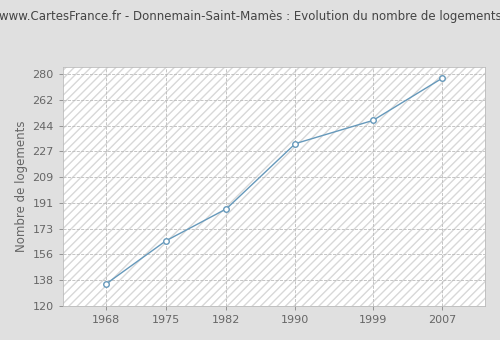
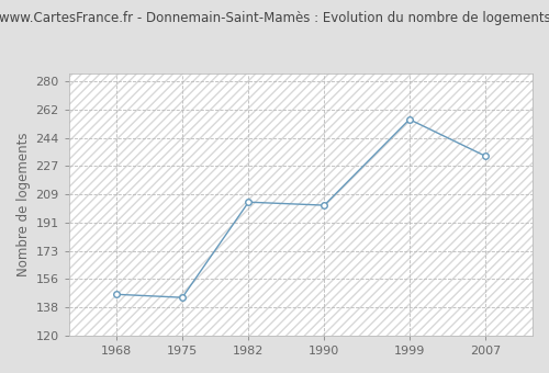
1968: 135 -> 146
1975: 165 -> 144
1982: 187 -> 204
1990: 232 -> 202
1999: 248 -> 256
2007: 277 -> 233
